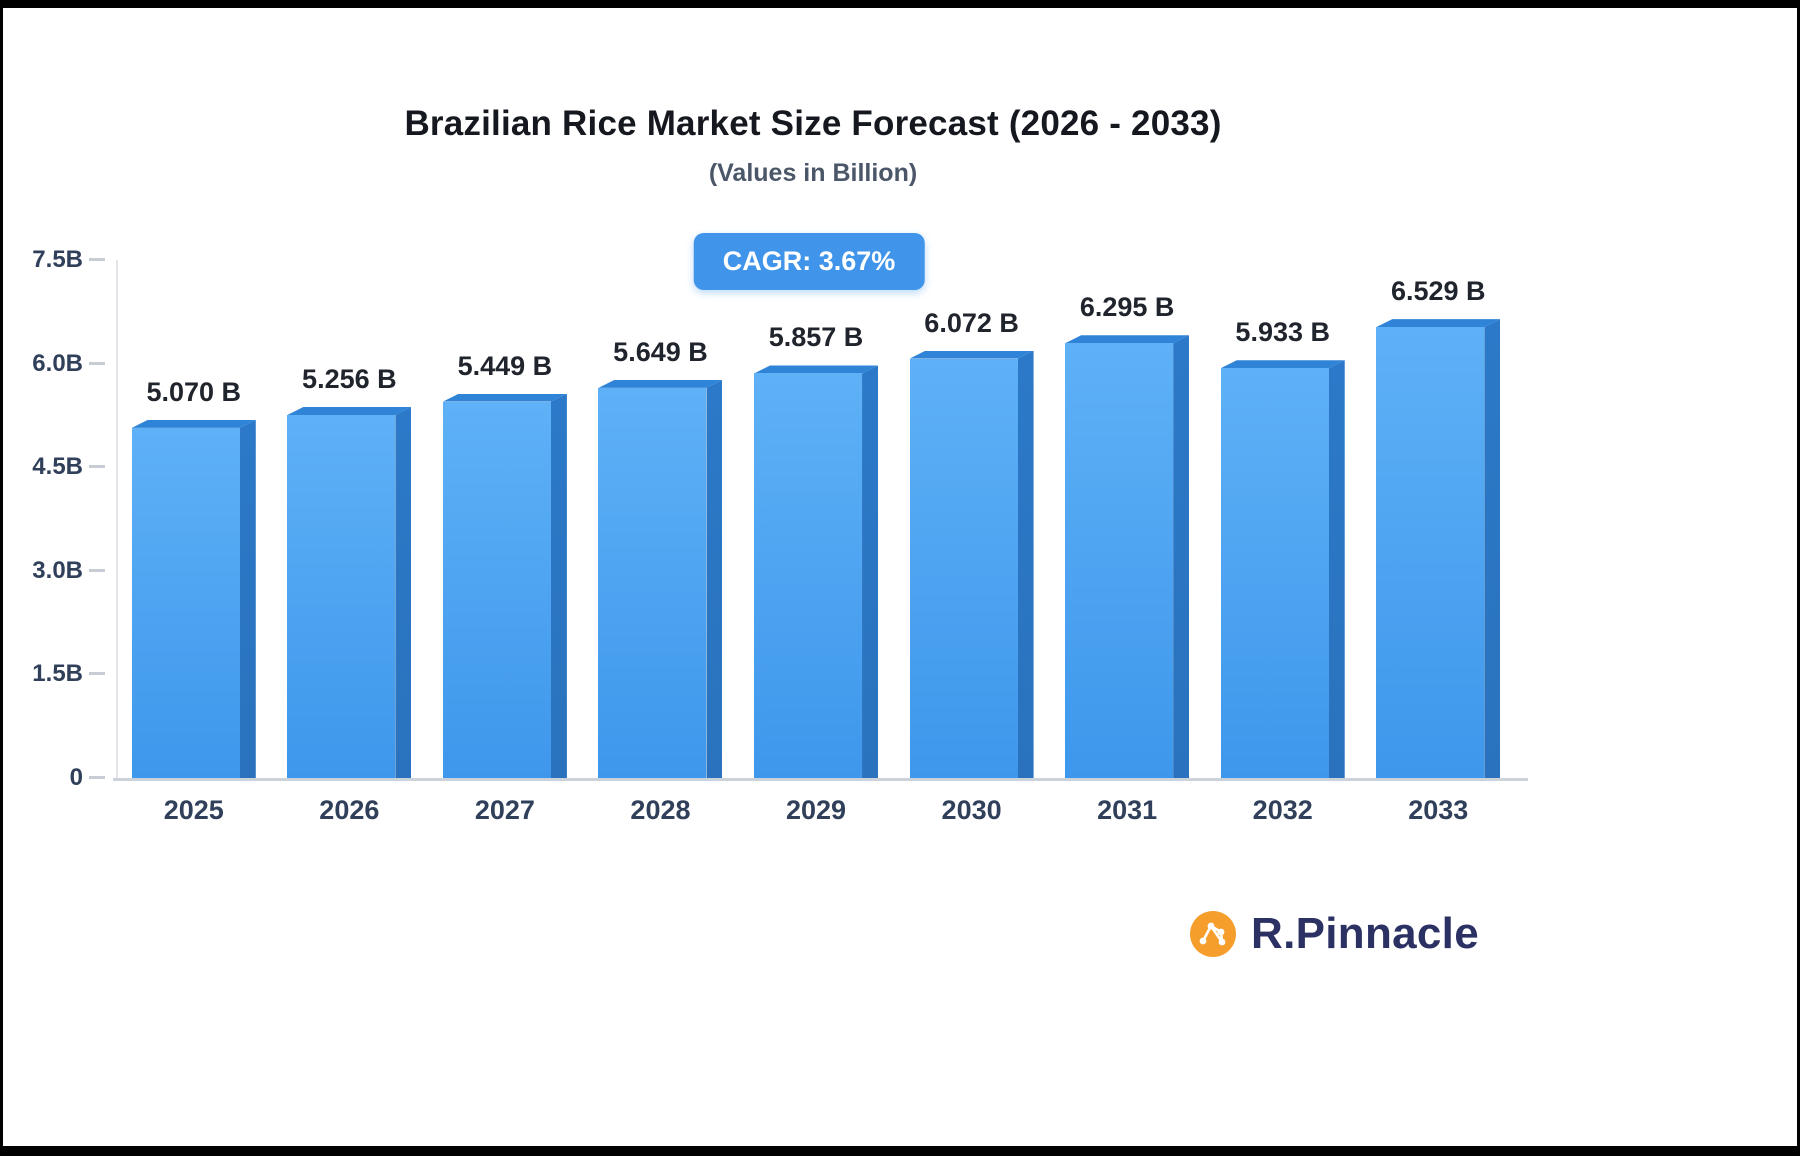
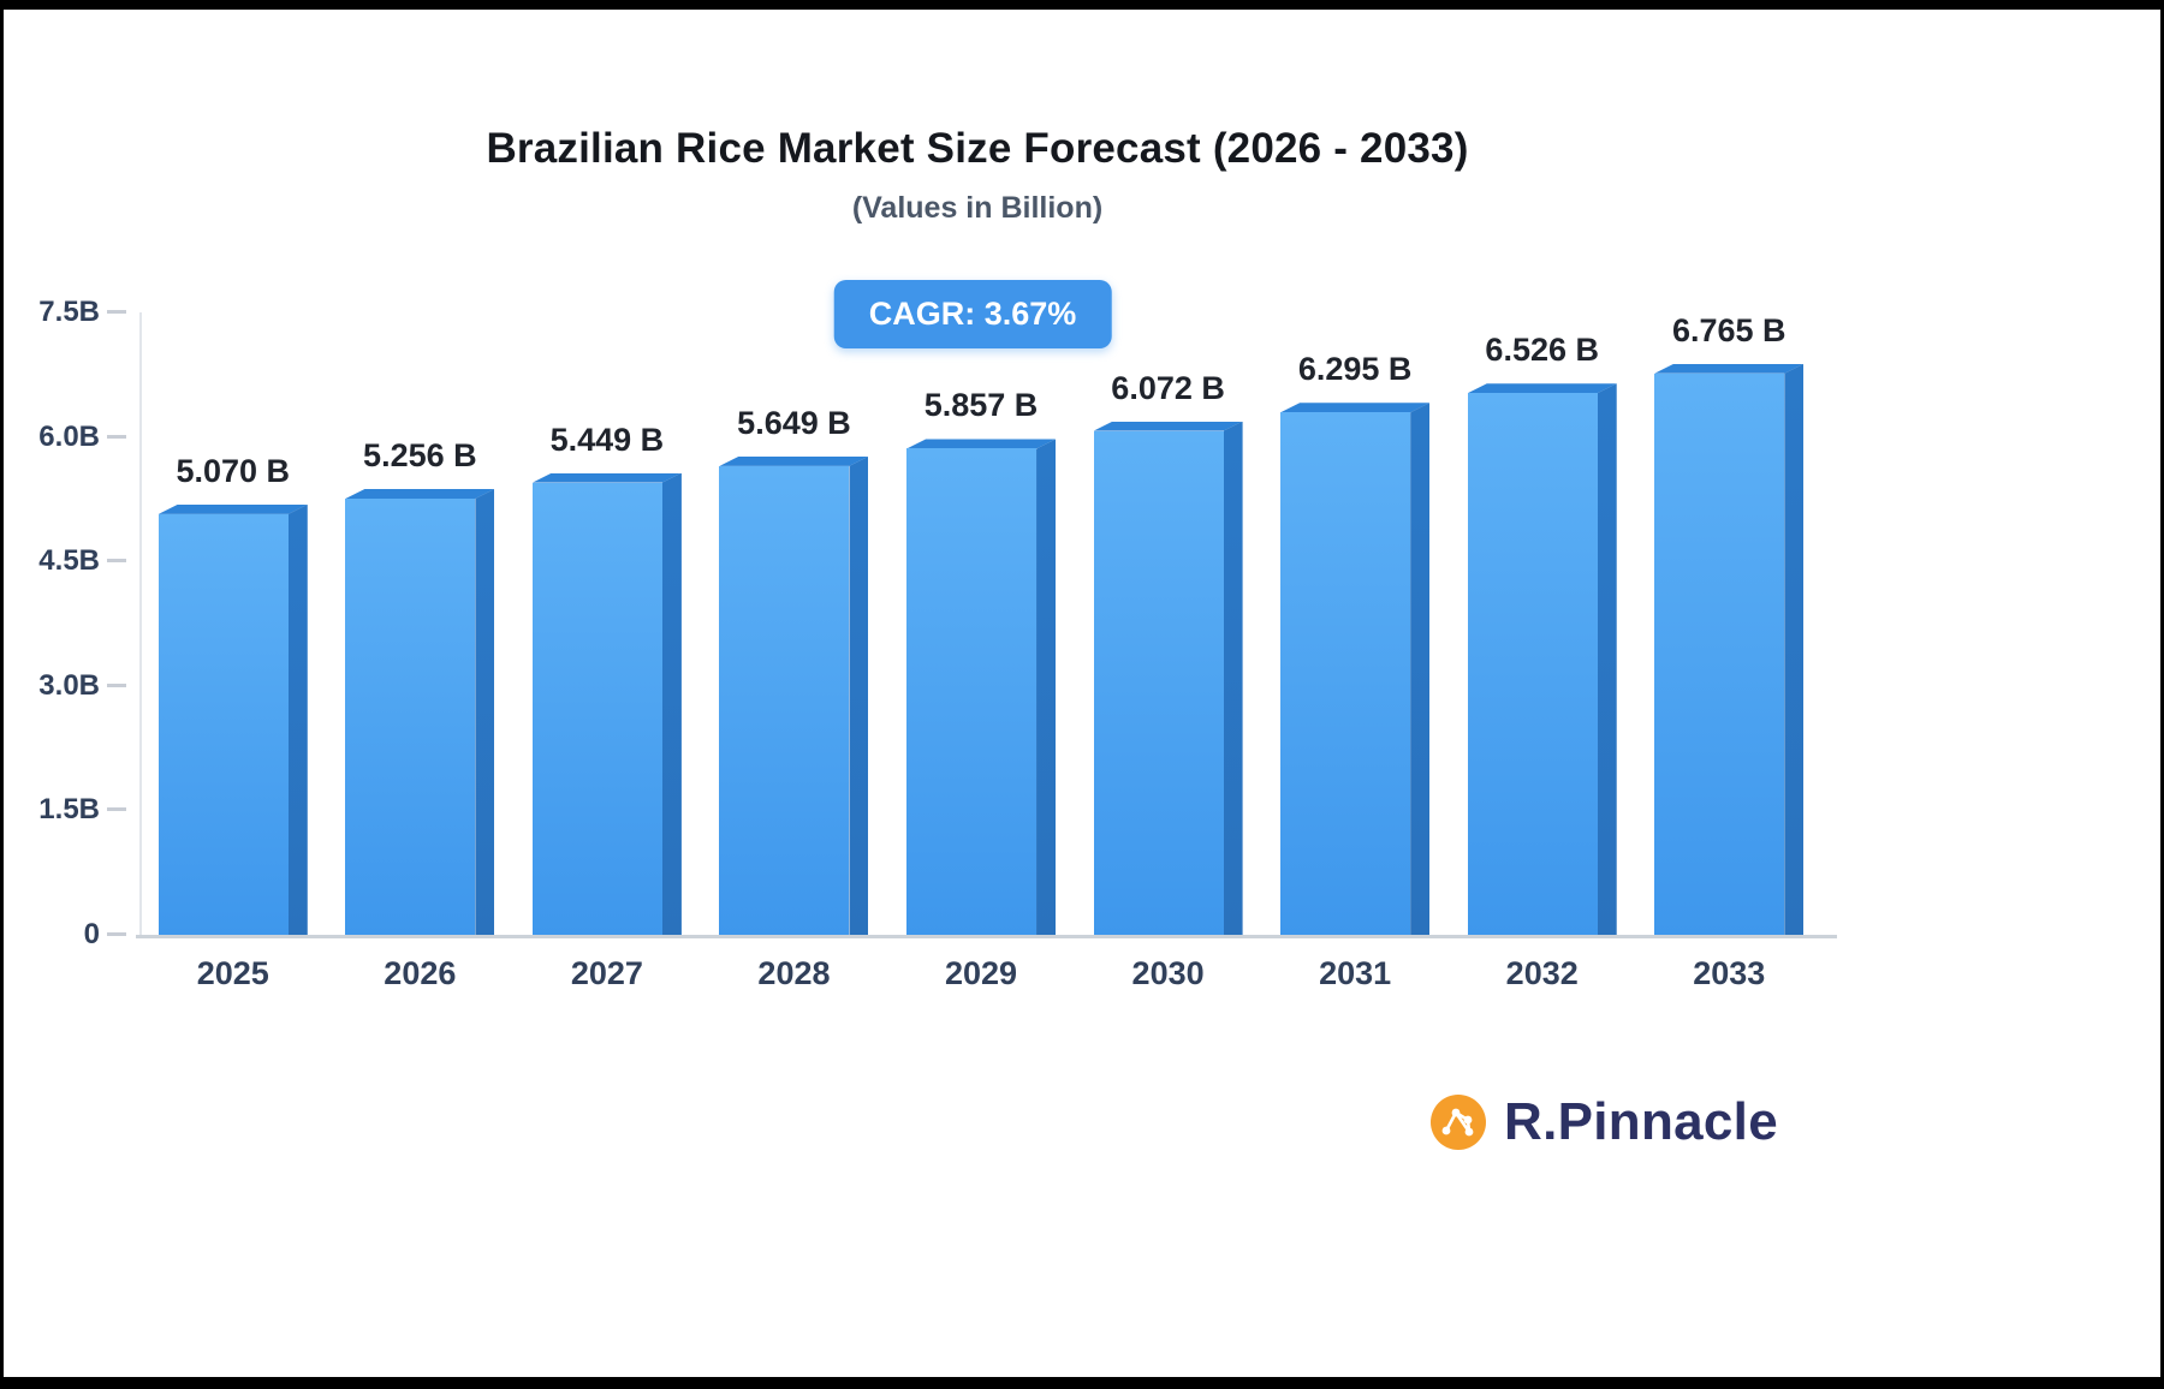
2032: 5.933 -> 6.526
2033: 6.529 -> 6.765
